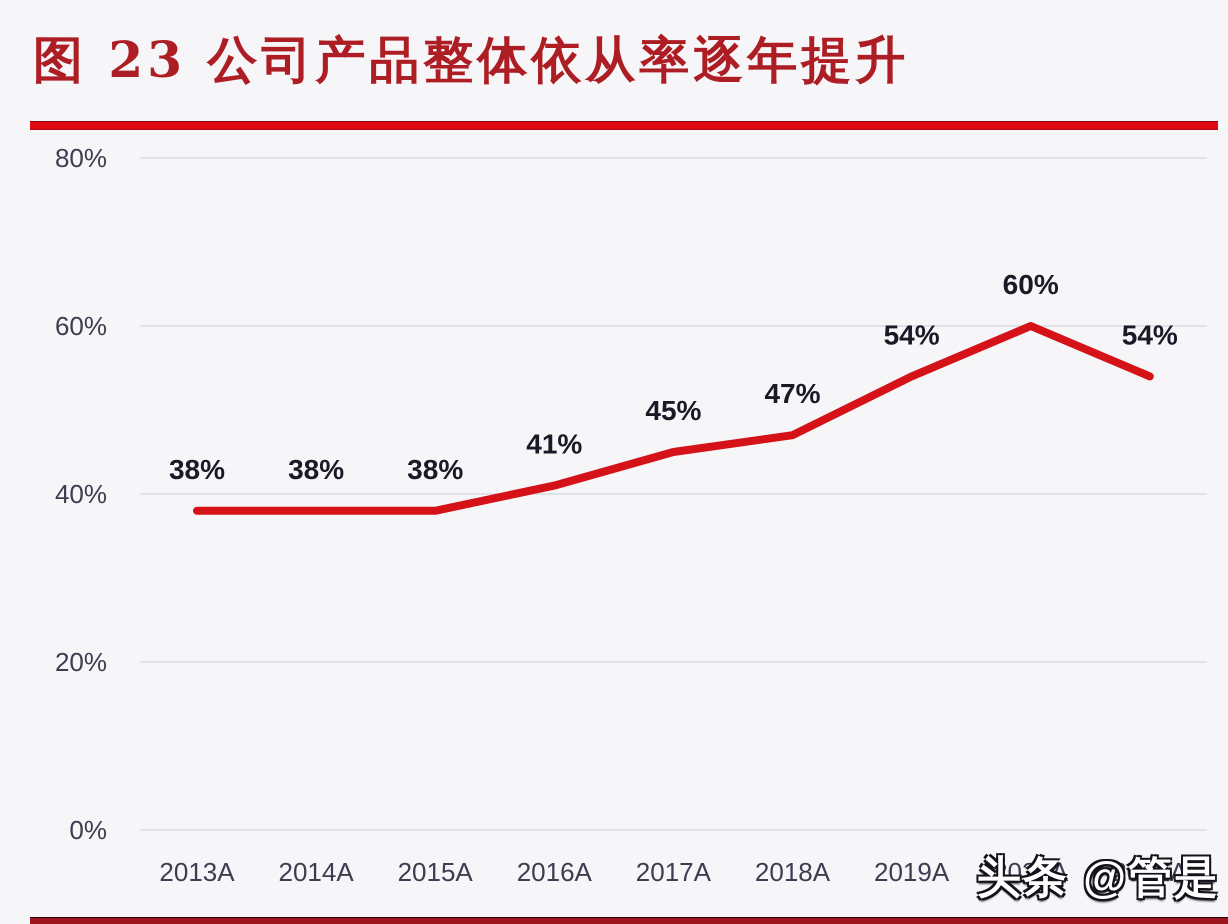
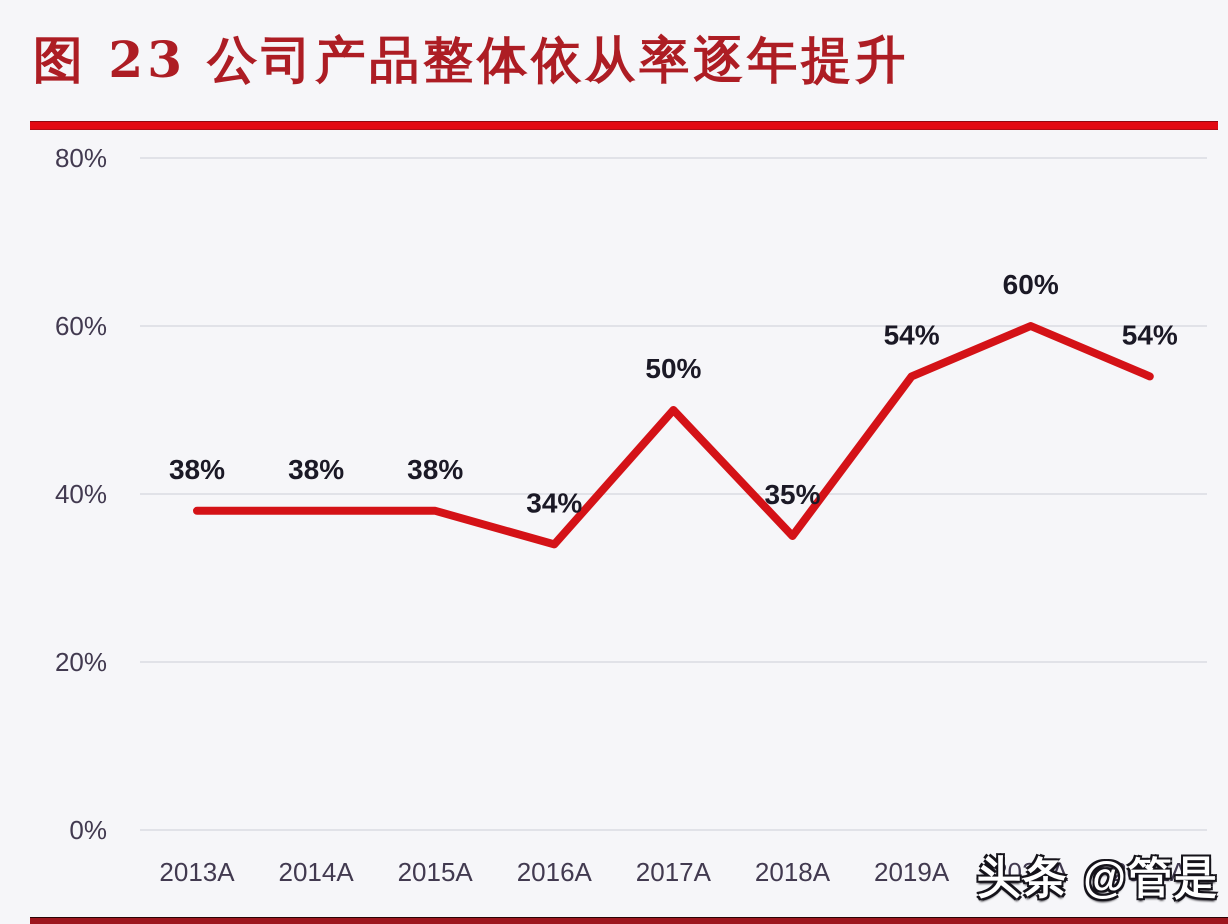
2016A: 41% -> 34%
2017A: 45% -> 50%
2018A: 47% -> 35%
